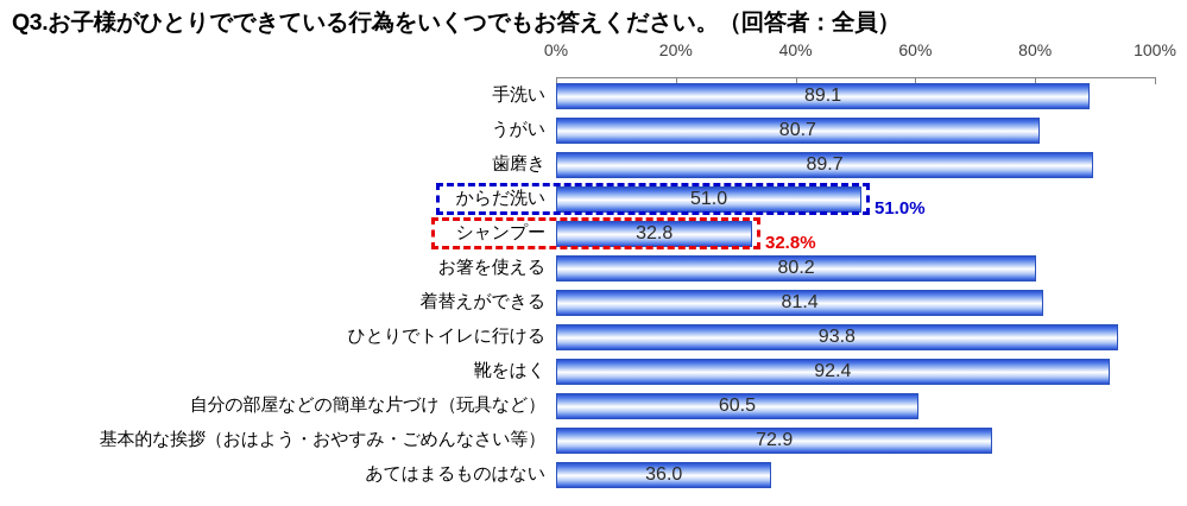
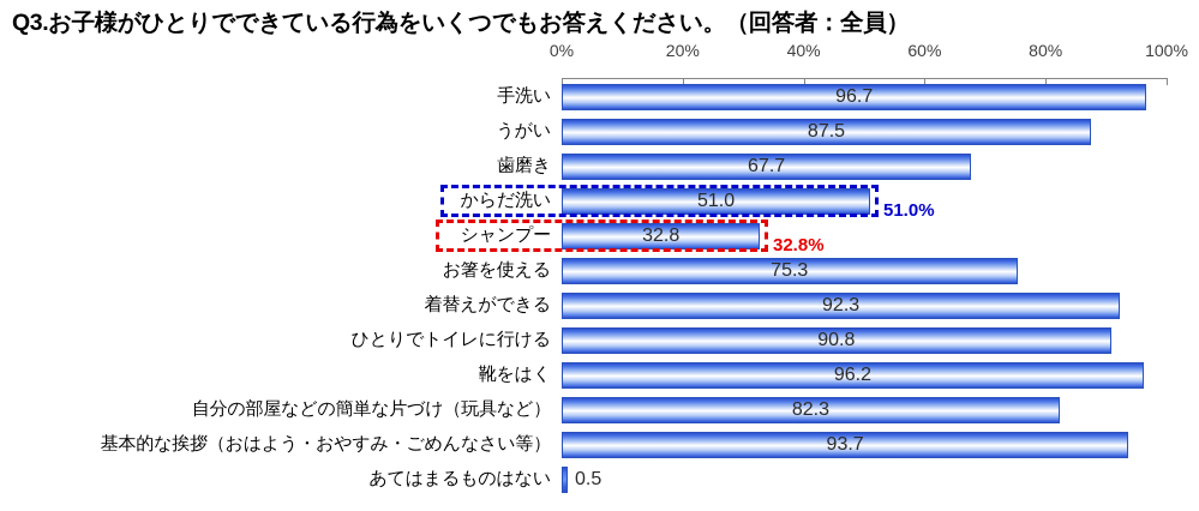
手洗い: 89.1 -> 96.7
うがい: 80.7 -> 87.5
歯磨き: 89.7 -> 67.7
お箸を使える: 80.2 -> 75.3
着替えができる: 81.4 -> 92.3
ひとりでトイレに行ける: 93.8 -> 90.8
靴をはく: 92.4 -> 96.2
自分の部屋などの簡単な片づけ（玩具など）: 60.5 -> 82.3
基本的な挨拶（おはよう・おやすみ・ごめんなさい等）: 72.9 -> 93.7
あてはまるものはない: 36.0 -> 0.5
